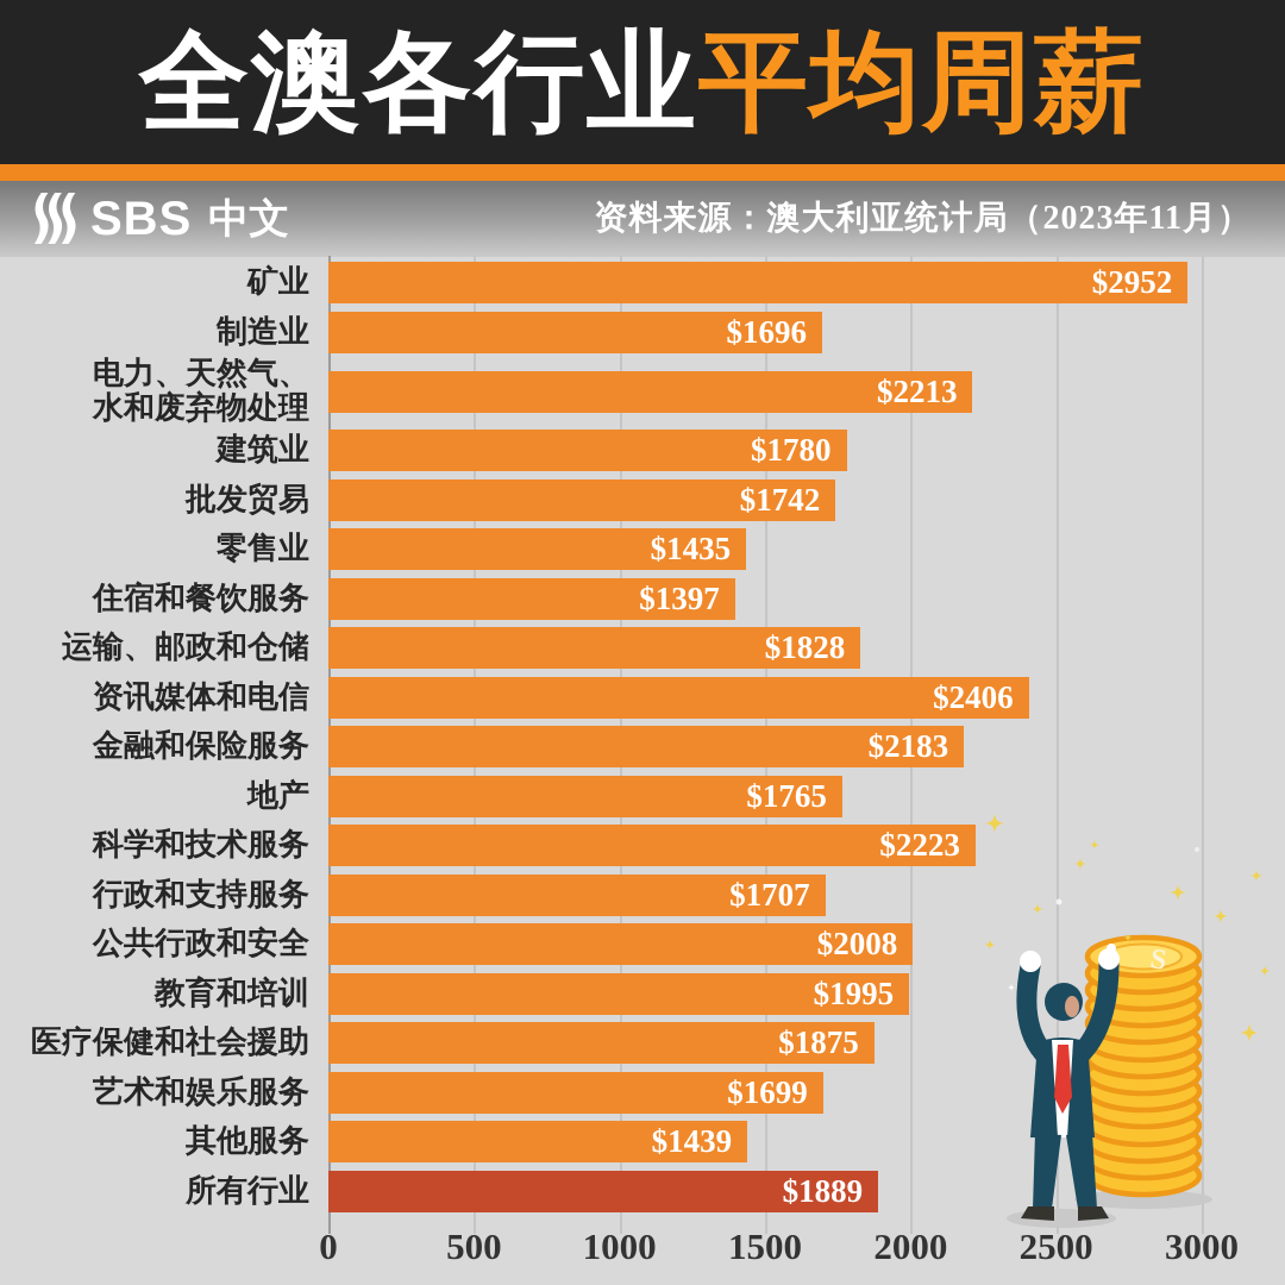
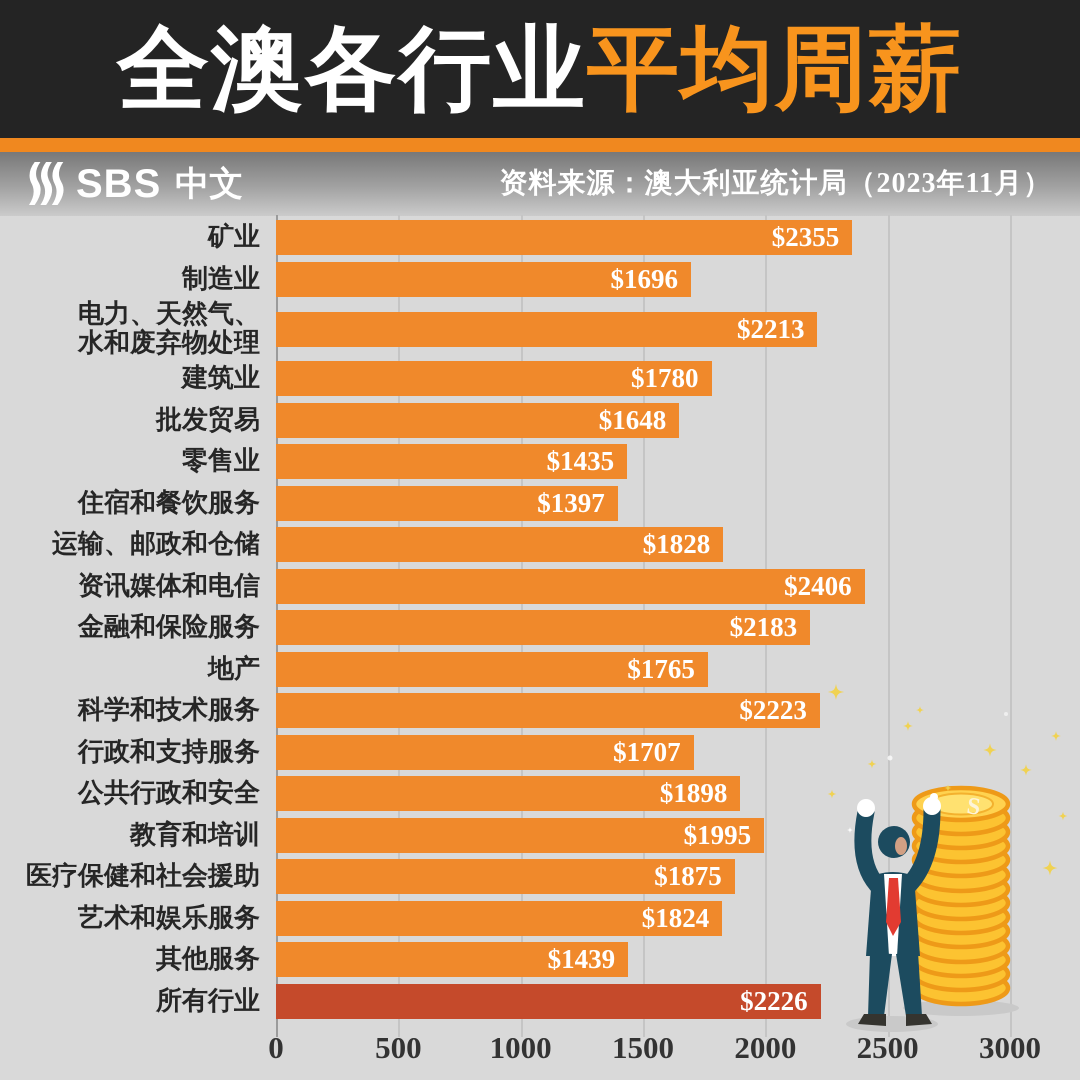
矿业: $2952 -> $2355
批发贸易: $1742 -> $1648
公共行政和安全: $2008 -> $1898
艺术和娱乐服务: $1699 -> $1824
所有行业: $1889 -> $2226
